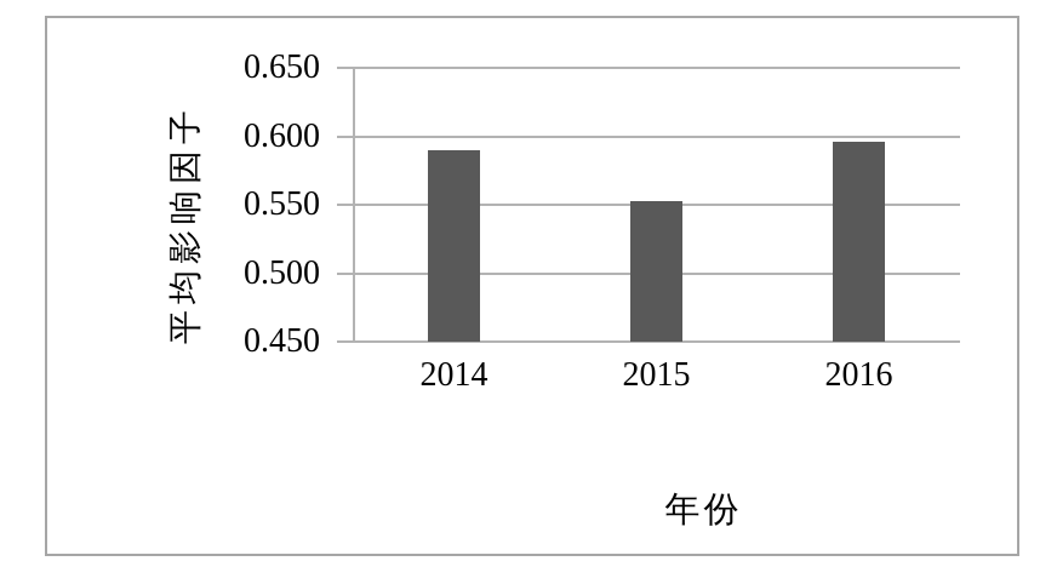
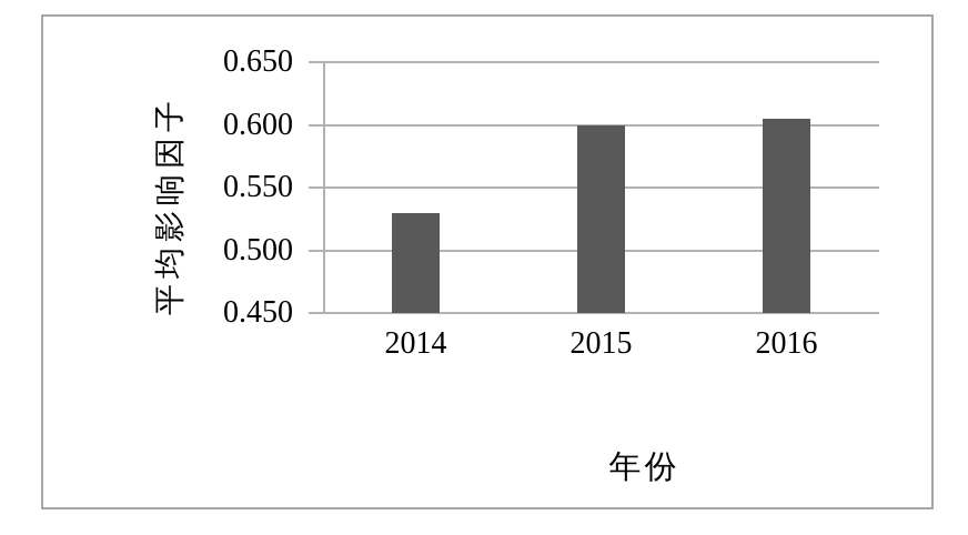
2014: 0.590 -> 0.530
2015: 0.553 -> 0.600
2016: 0.596 -> 0.605
